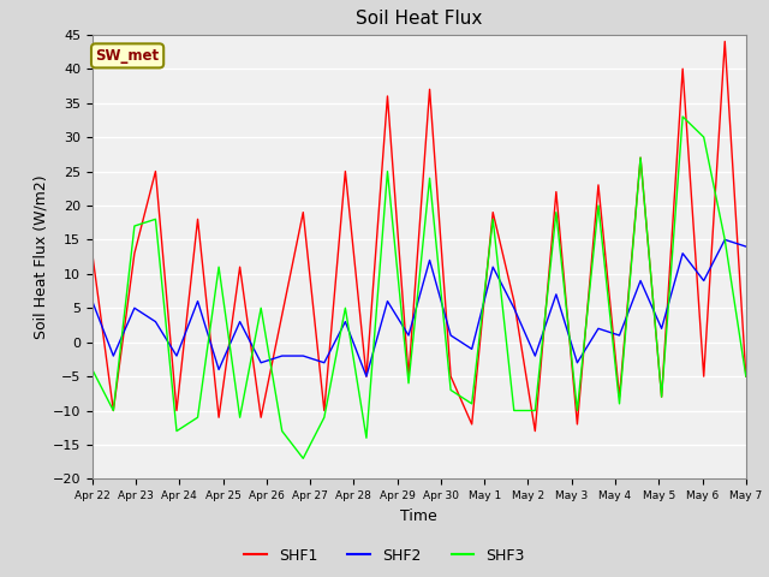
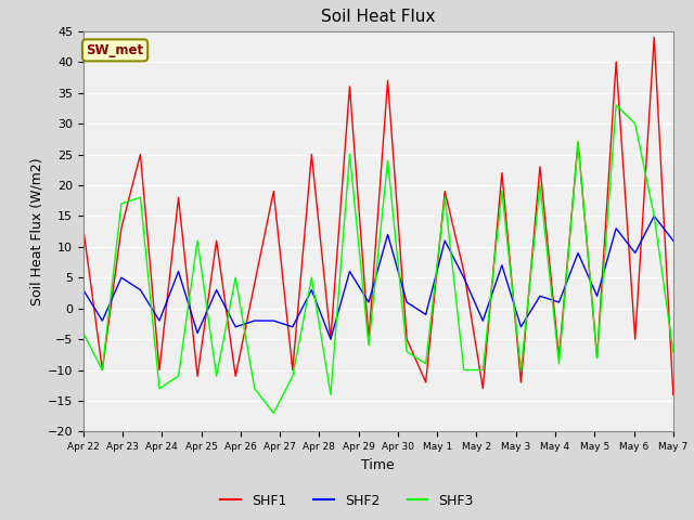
SHF2/Apr 22: 6 -> 3
SHF1/May 7: -5 -> -14
SHF2/May 7: 14 -> 11
SHF3/May 7: -5 -> -7
